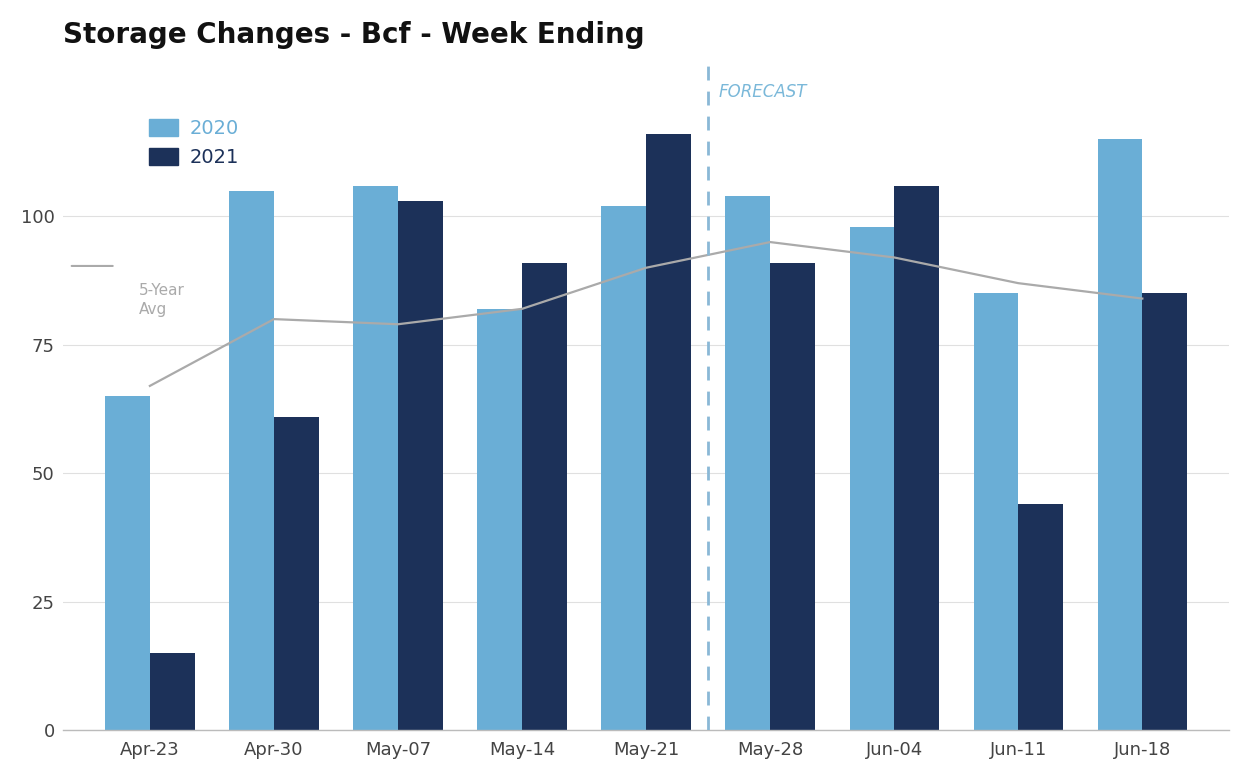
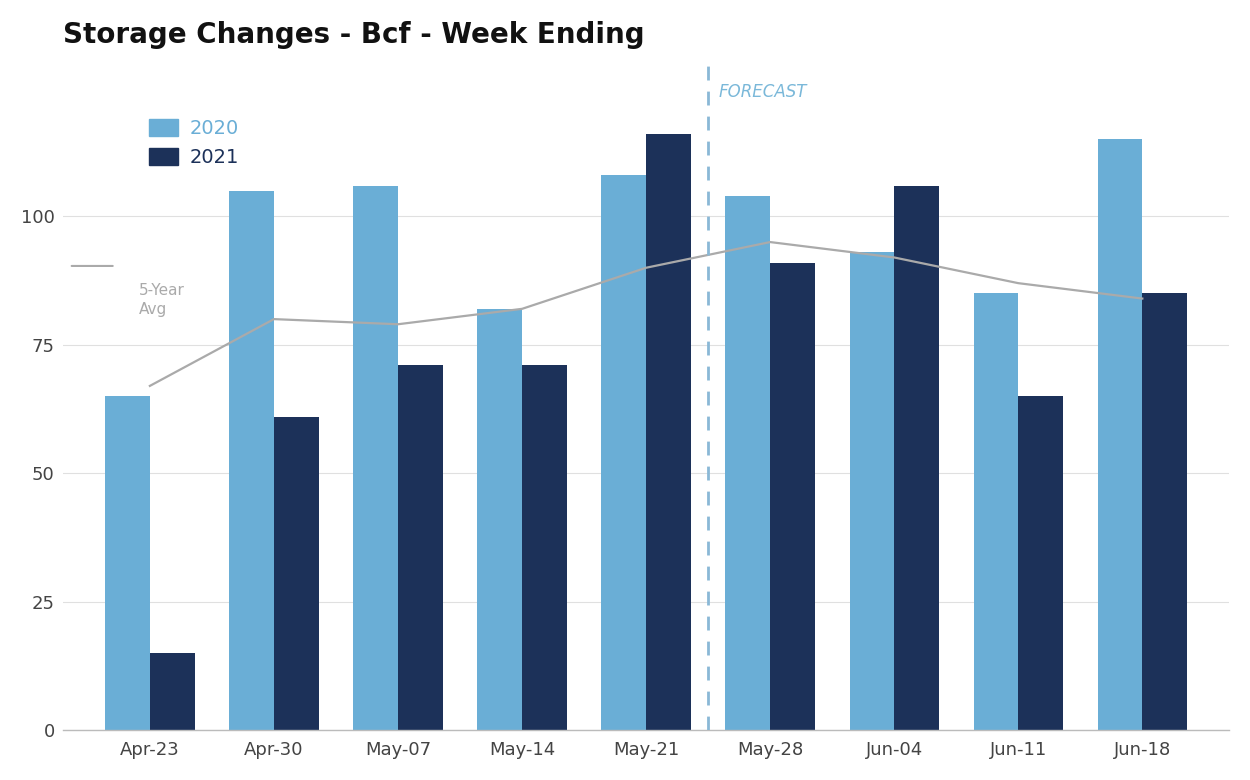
2021/May-07: 103 -> 71
2021/May-14: 91 -> 71
2020/May-21: 102 -> 108
2020/Jun-04: 98 -> 93
2021/Jun-11: 44 -> 65
